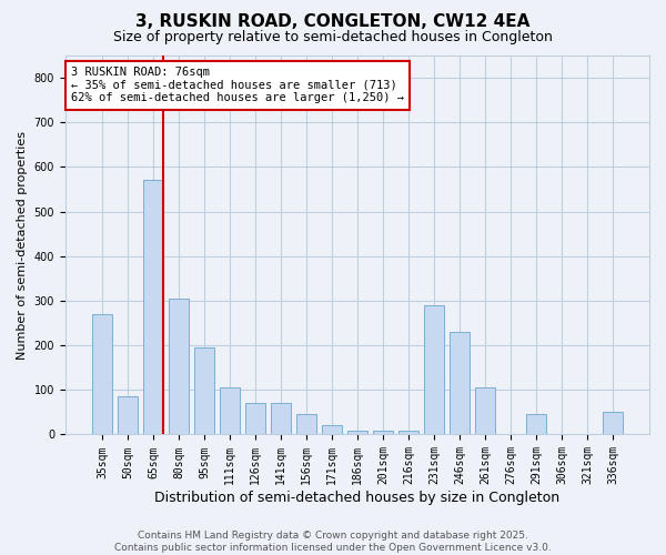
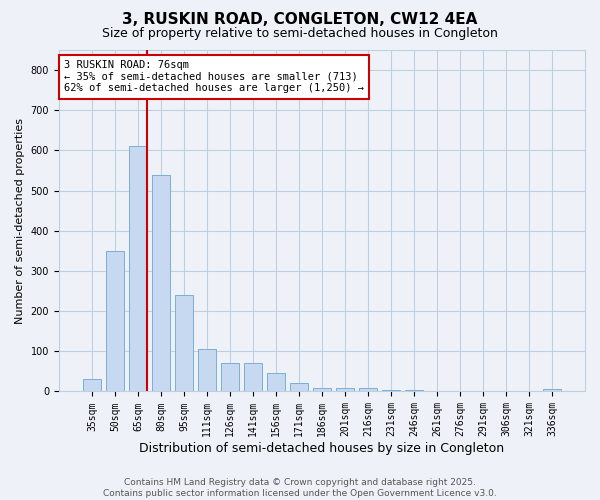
35sqm: 270 -> 30
50sqm: 85 -> 350
65sqm: 570 -> 610
80sqm: 305 -> 540
95sqm: 195 -> 240
231sqm: 290 -> 4
246sqm: 230 -> 4
261sqm: 105 -> 2
291sqm: 45 -> 2
336sqm: 50 -> 5
